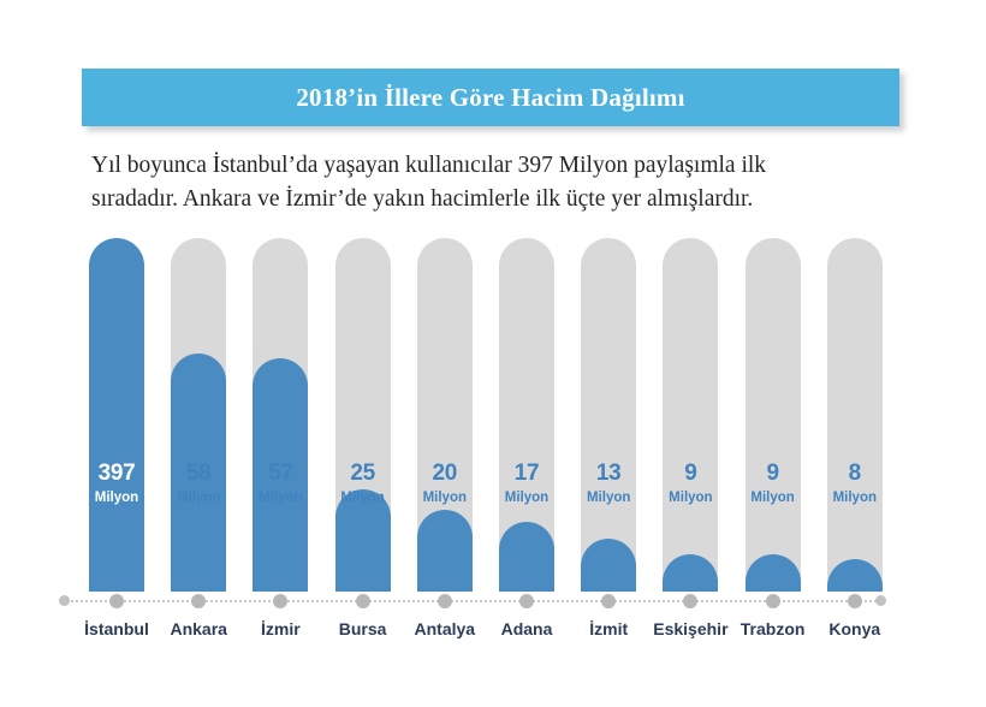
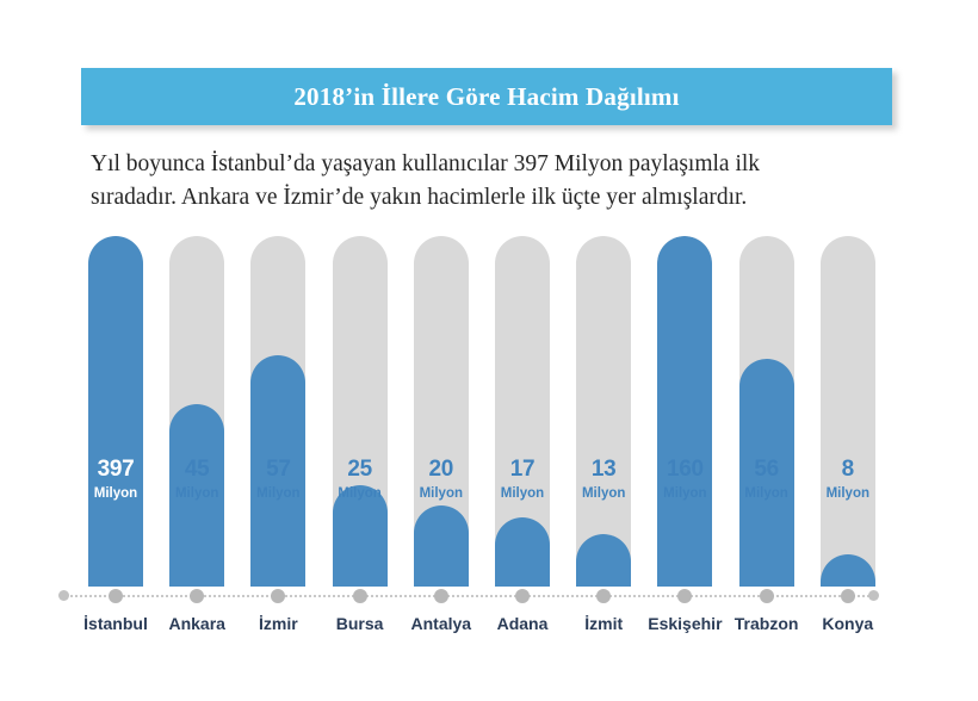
Ankara: 58 -> 45
Eskişehir: 9 -> 160
Trabzon: 9 -> 56
